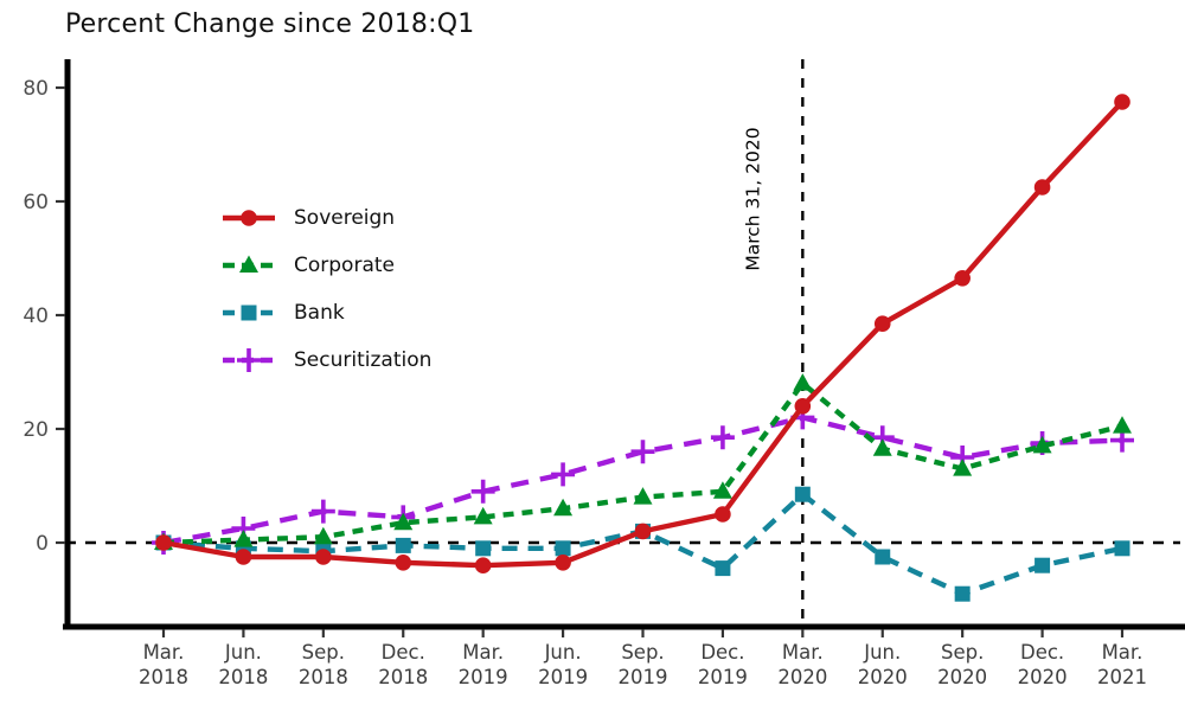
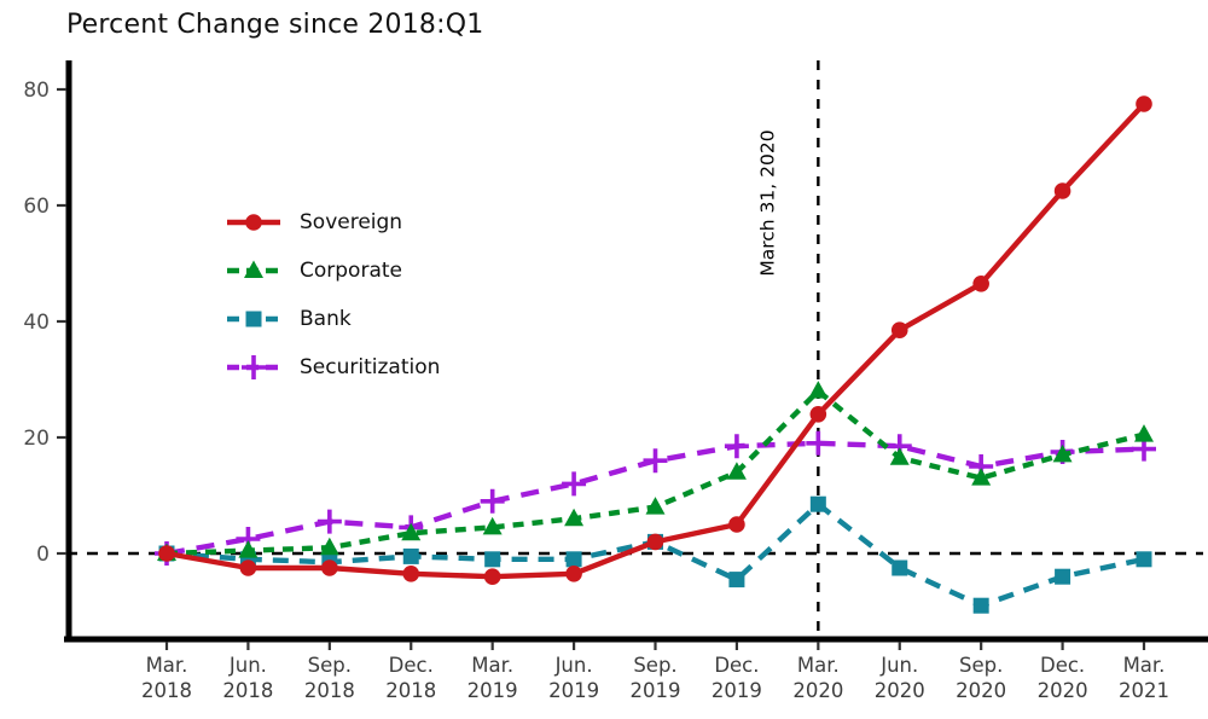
Corporate/Dec. 2019: 9 -> 14
Securitization/Mar. 2020: 22 -> 19
